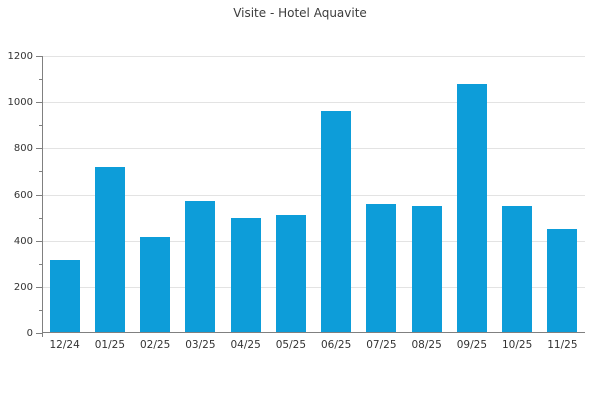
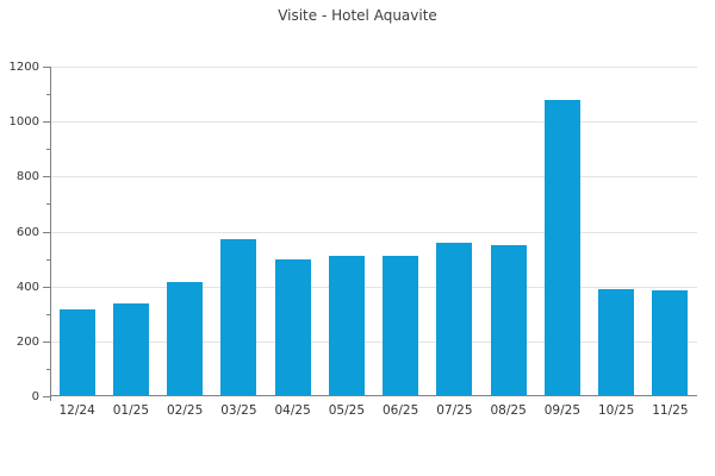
01/25: 720 -> 340
06/25: 960 -> 510
10/25: 550 -> 390
11/25: 450 -> 380
